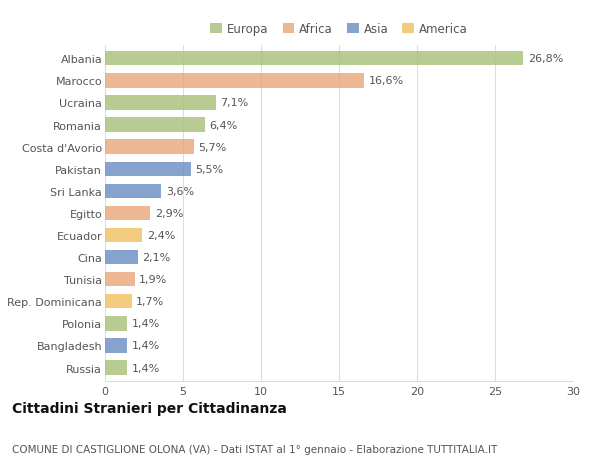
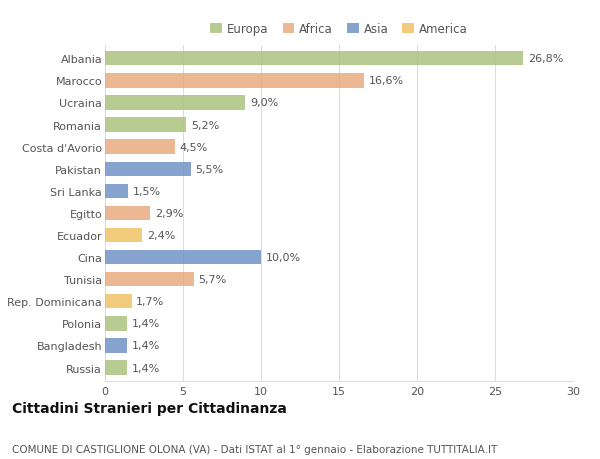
Ucraina: 7,1% -> 9,0%
Romania: 6,4% -> 5,2%
Costa d'Avorio: 5,7% -> 4,5%
Sri Lanka: 3,6% -> 1,5%
Cina: 2,1% -> 10,0%
Tunisia: 1,9% -> 5,7%
